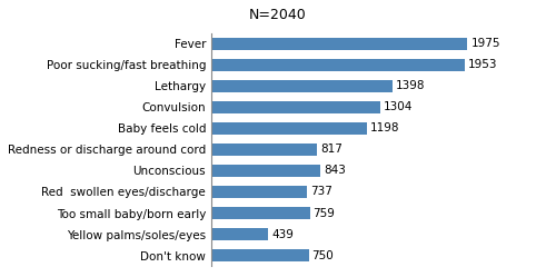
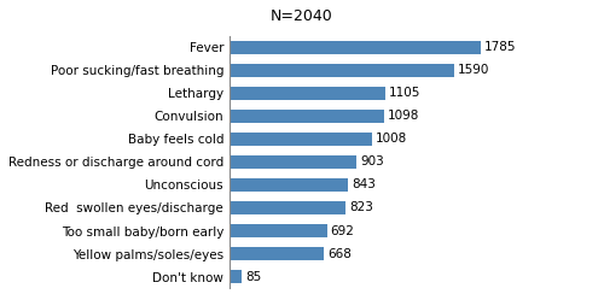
Fever: 1975 -> 1785
Poor sucking/fast breathing: 1953 -> 1590
Lethargy: 1398 -> 1105
Convulsion: 1304 -> 1098
Baby feels cold: 1198 -> 1008
Redness or discharge around cord: 817 -> 903
Red swollen eyes/discharge: 737 -> 823
Too small baby/born early: 759 -> 692
Yellow palms/soles/eyes: 439 -> 668
Don't know: 750 -> 85
